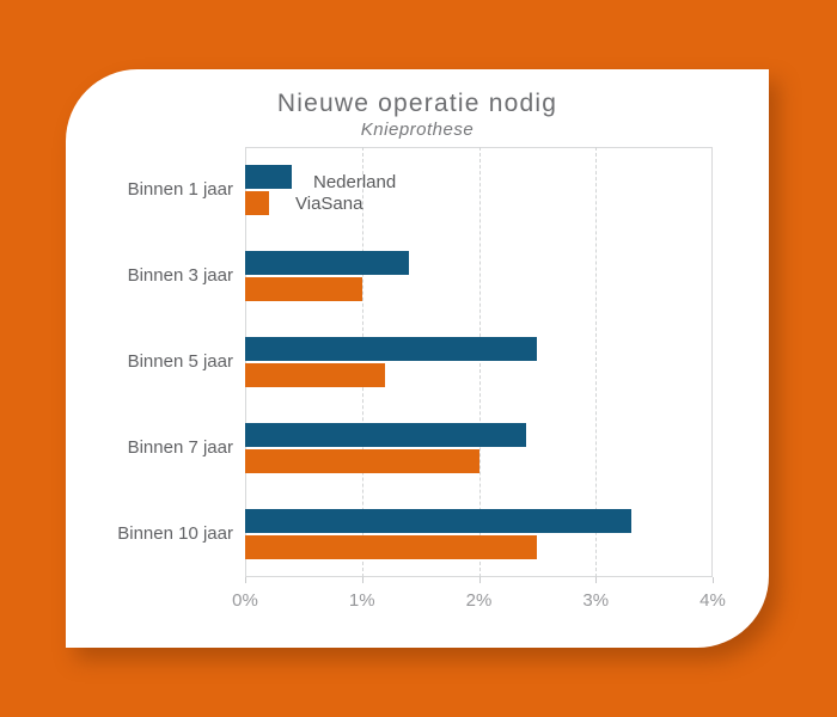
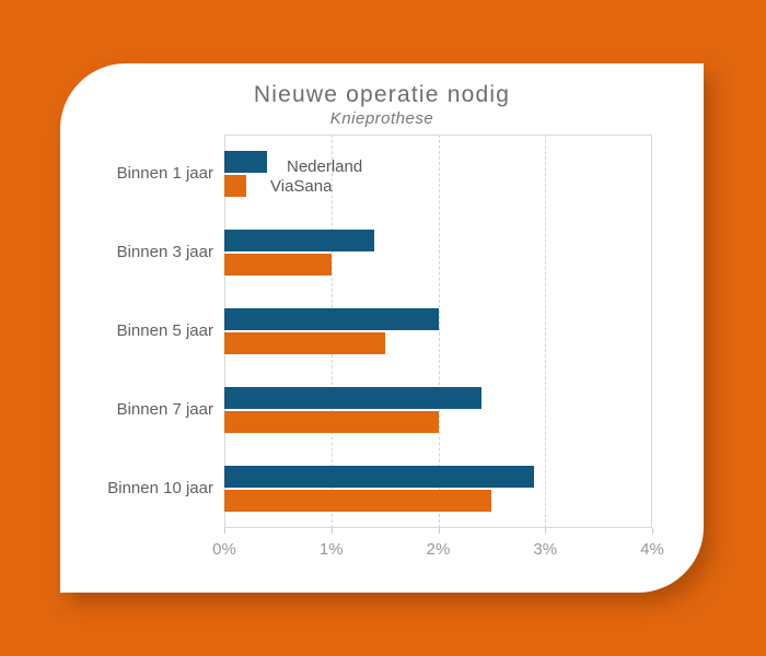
Nederland/Binnen 5 jaar: 2.5% -> 2.0%
ViaSana/Binnen 5 jaar: 1.2% -> 1.5%
Nederland/Binnen 10 jaar: 3.3% -> 2.9%
